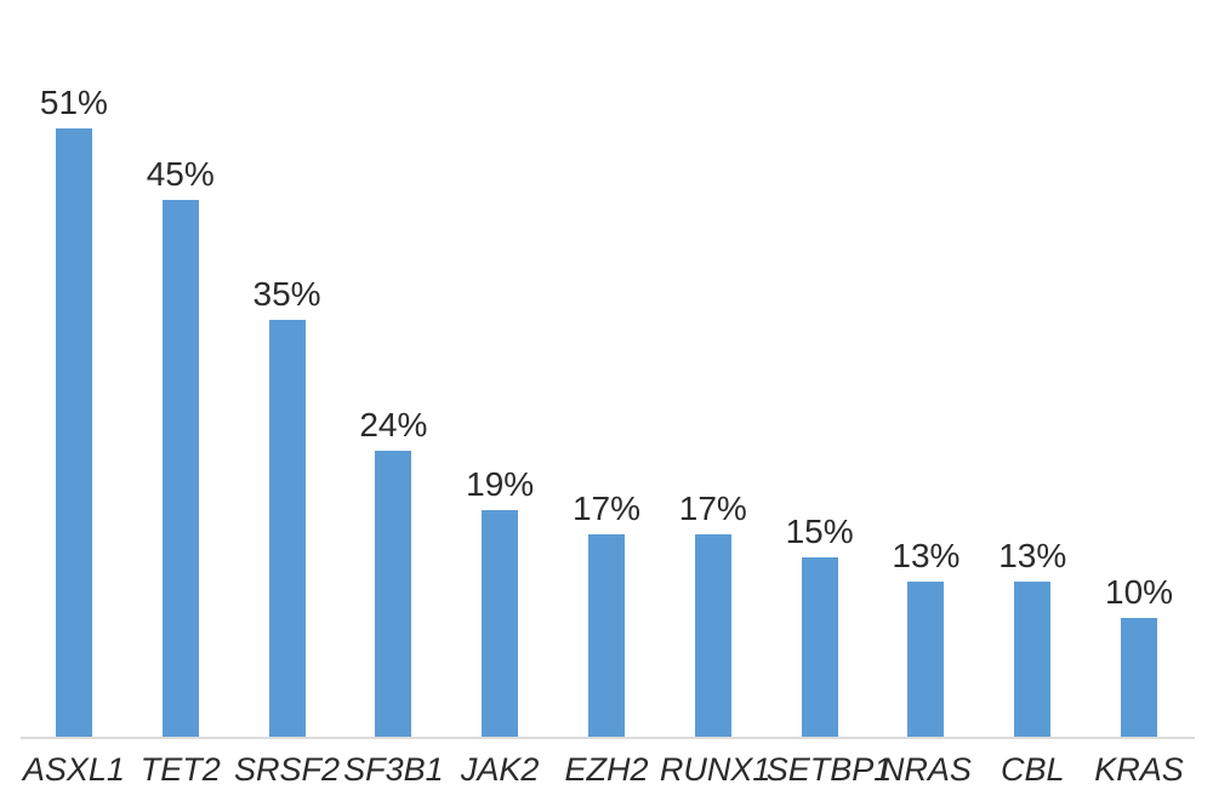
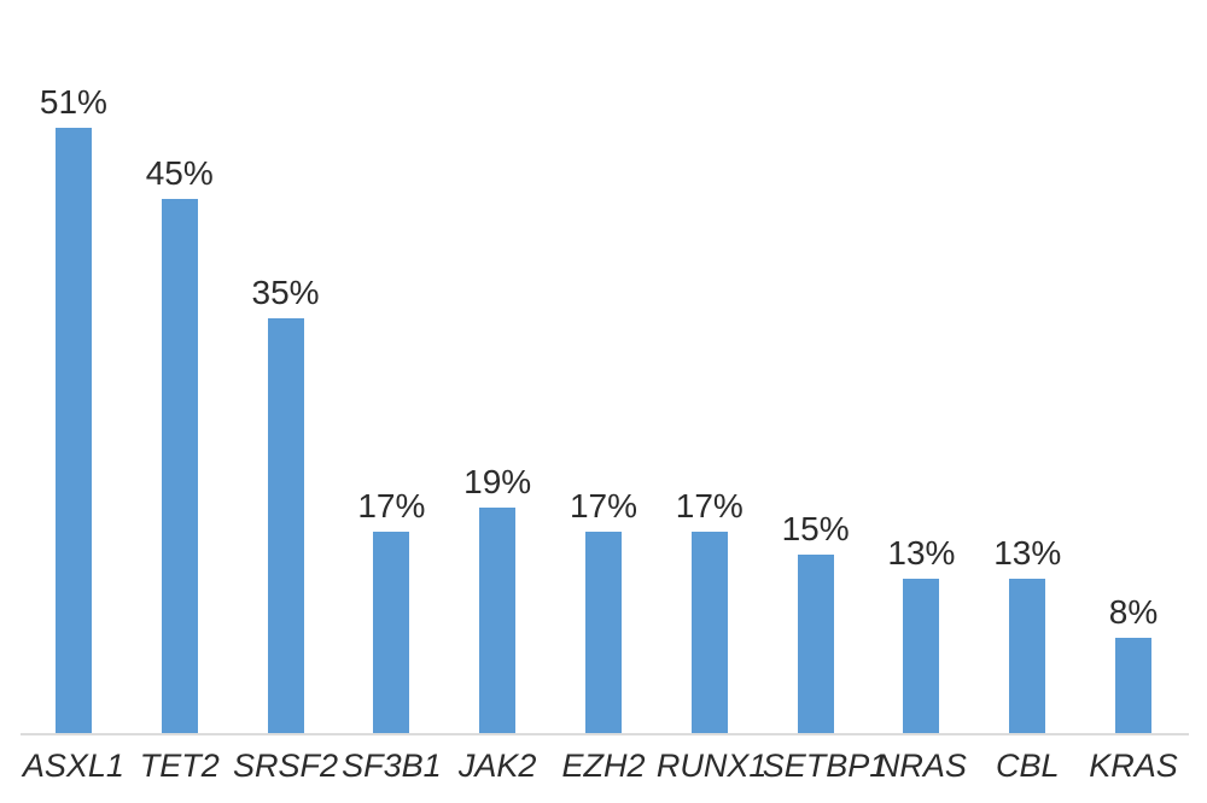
SF3B1: 24% -> 17%
KRAS: 10% -> 8%
